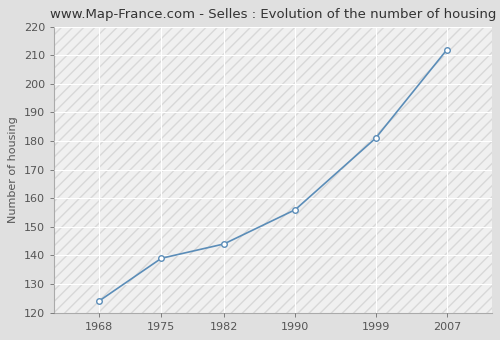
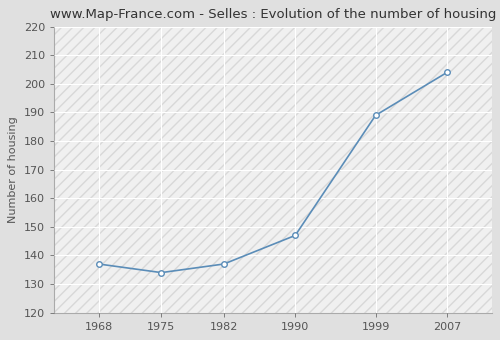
1968: 124 -> 137
1975: 139 -> 134
1982: 144 -> 137
1990: 156 -> 147
1999: 181 -> 189
2007: 212 -> 204
